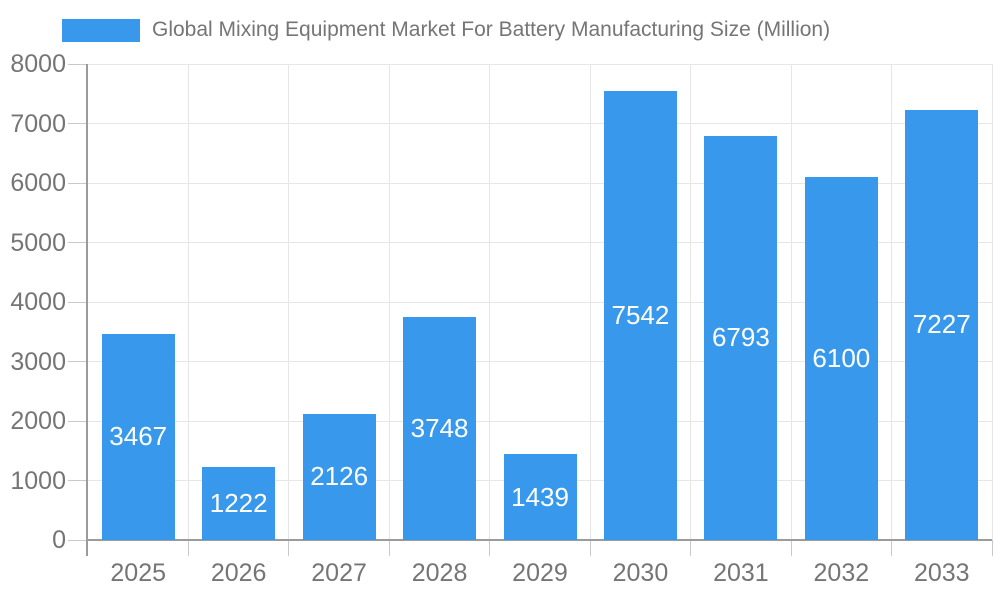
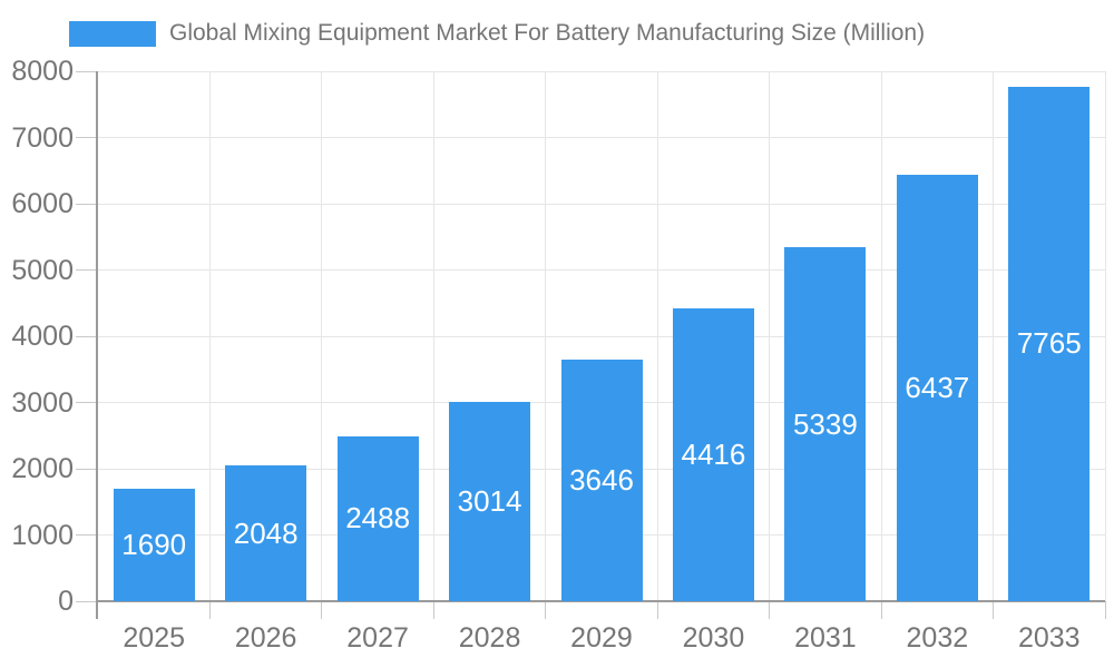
2025: 3467 -> 1690
2026: 1222 -> 2048
2027: 2126 -> 2488
2028: 3748 -> 3014
2029: 1439 -> 3646
2030: 7542 -> 4416
2031: 6793 -> 5339
2032: 6100 -> 6437
2033: 7227 -> 7765
